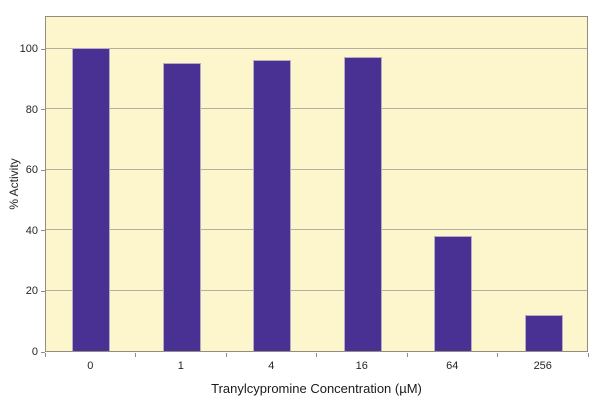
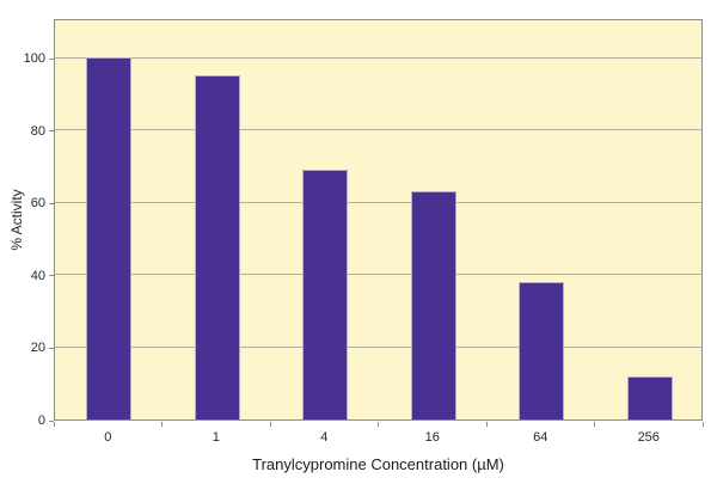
4: 96 -> 69
16: 97 -> 63
